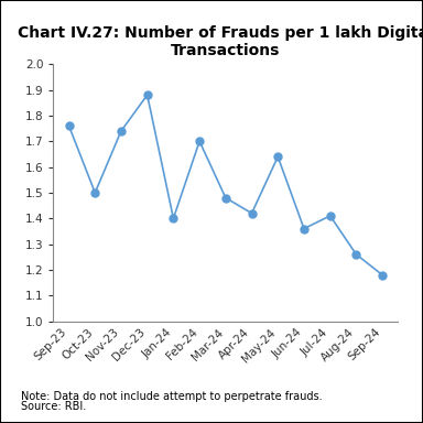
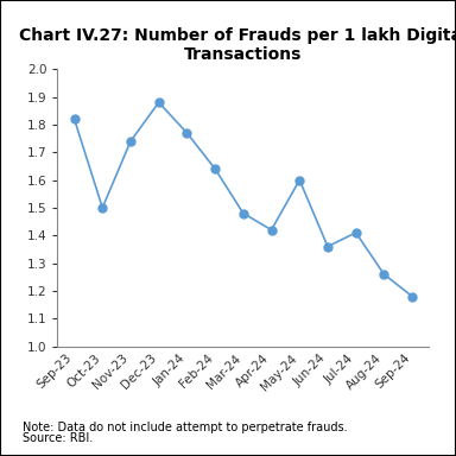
Sep-23: 1.76 -> 1.82
Jan-24: 1.40 -> 1.77
Feb-24: 1.70 -> 1.64
May-24: 1.64 -> 1.60
